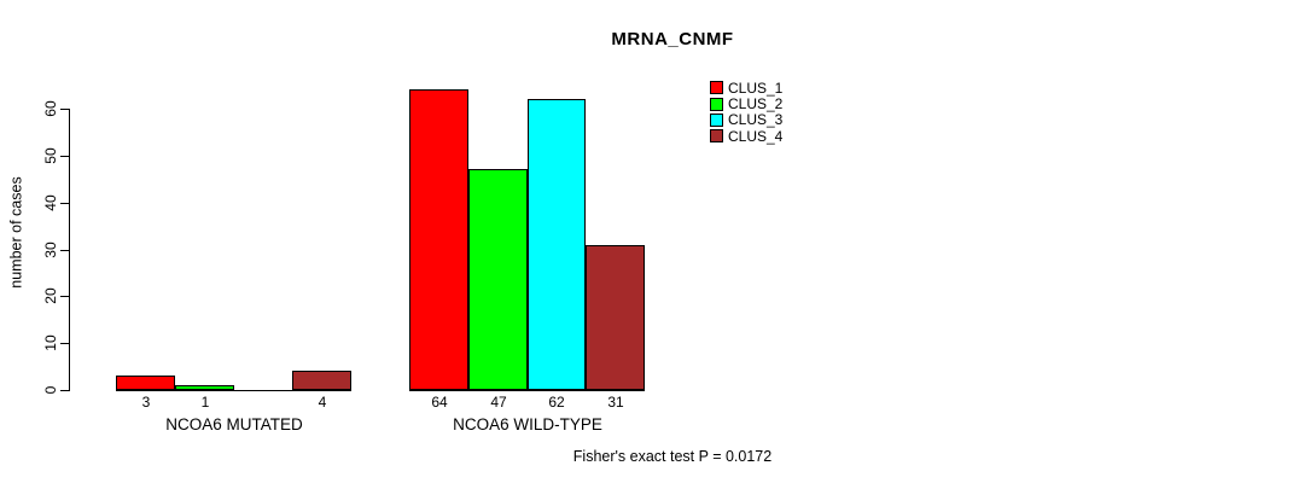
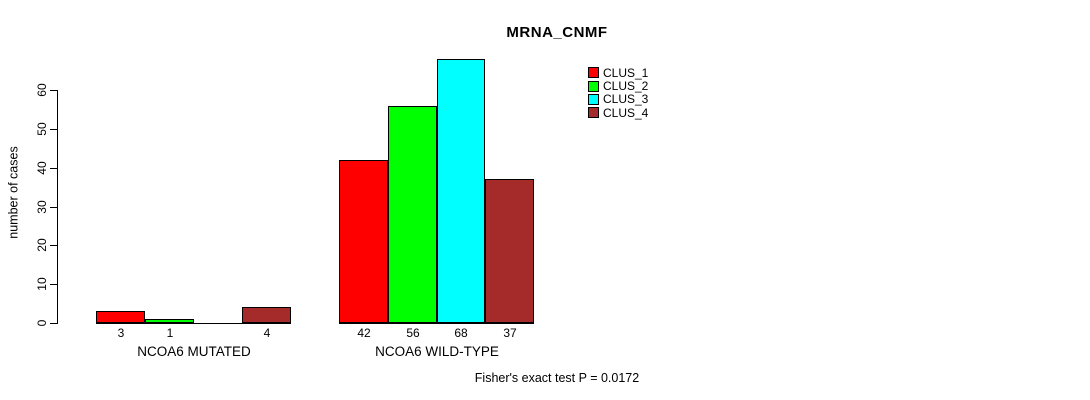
CLUS_1/NCOA6 WILD-TYPE: 64 -> 42
CLUS_2/NCOA6 WILD-TYPE: 47 -> 56
CLUS_3/NCOA6 WILD-TYPE: 62 -> 68
CLUS_4/NCOA6 WILD-TYPE: 31 -> 37
